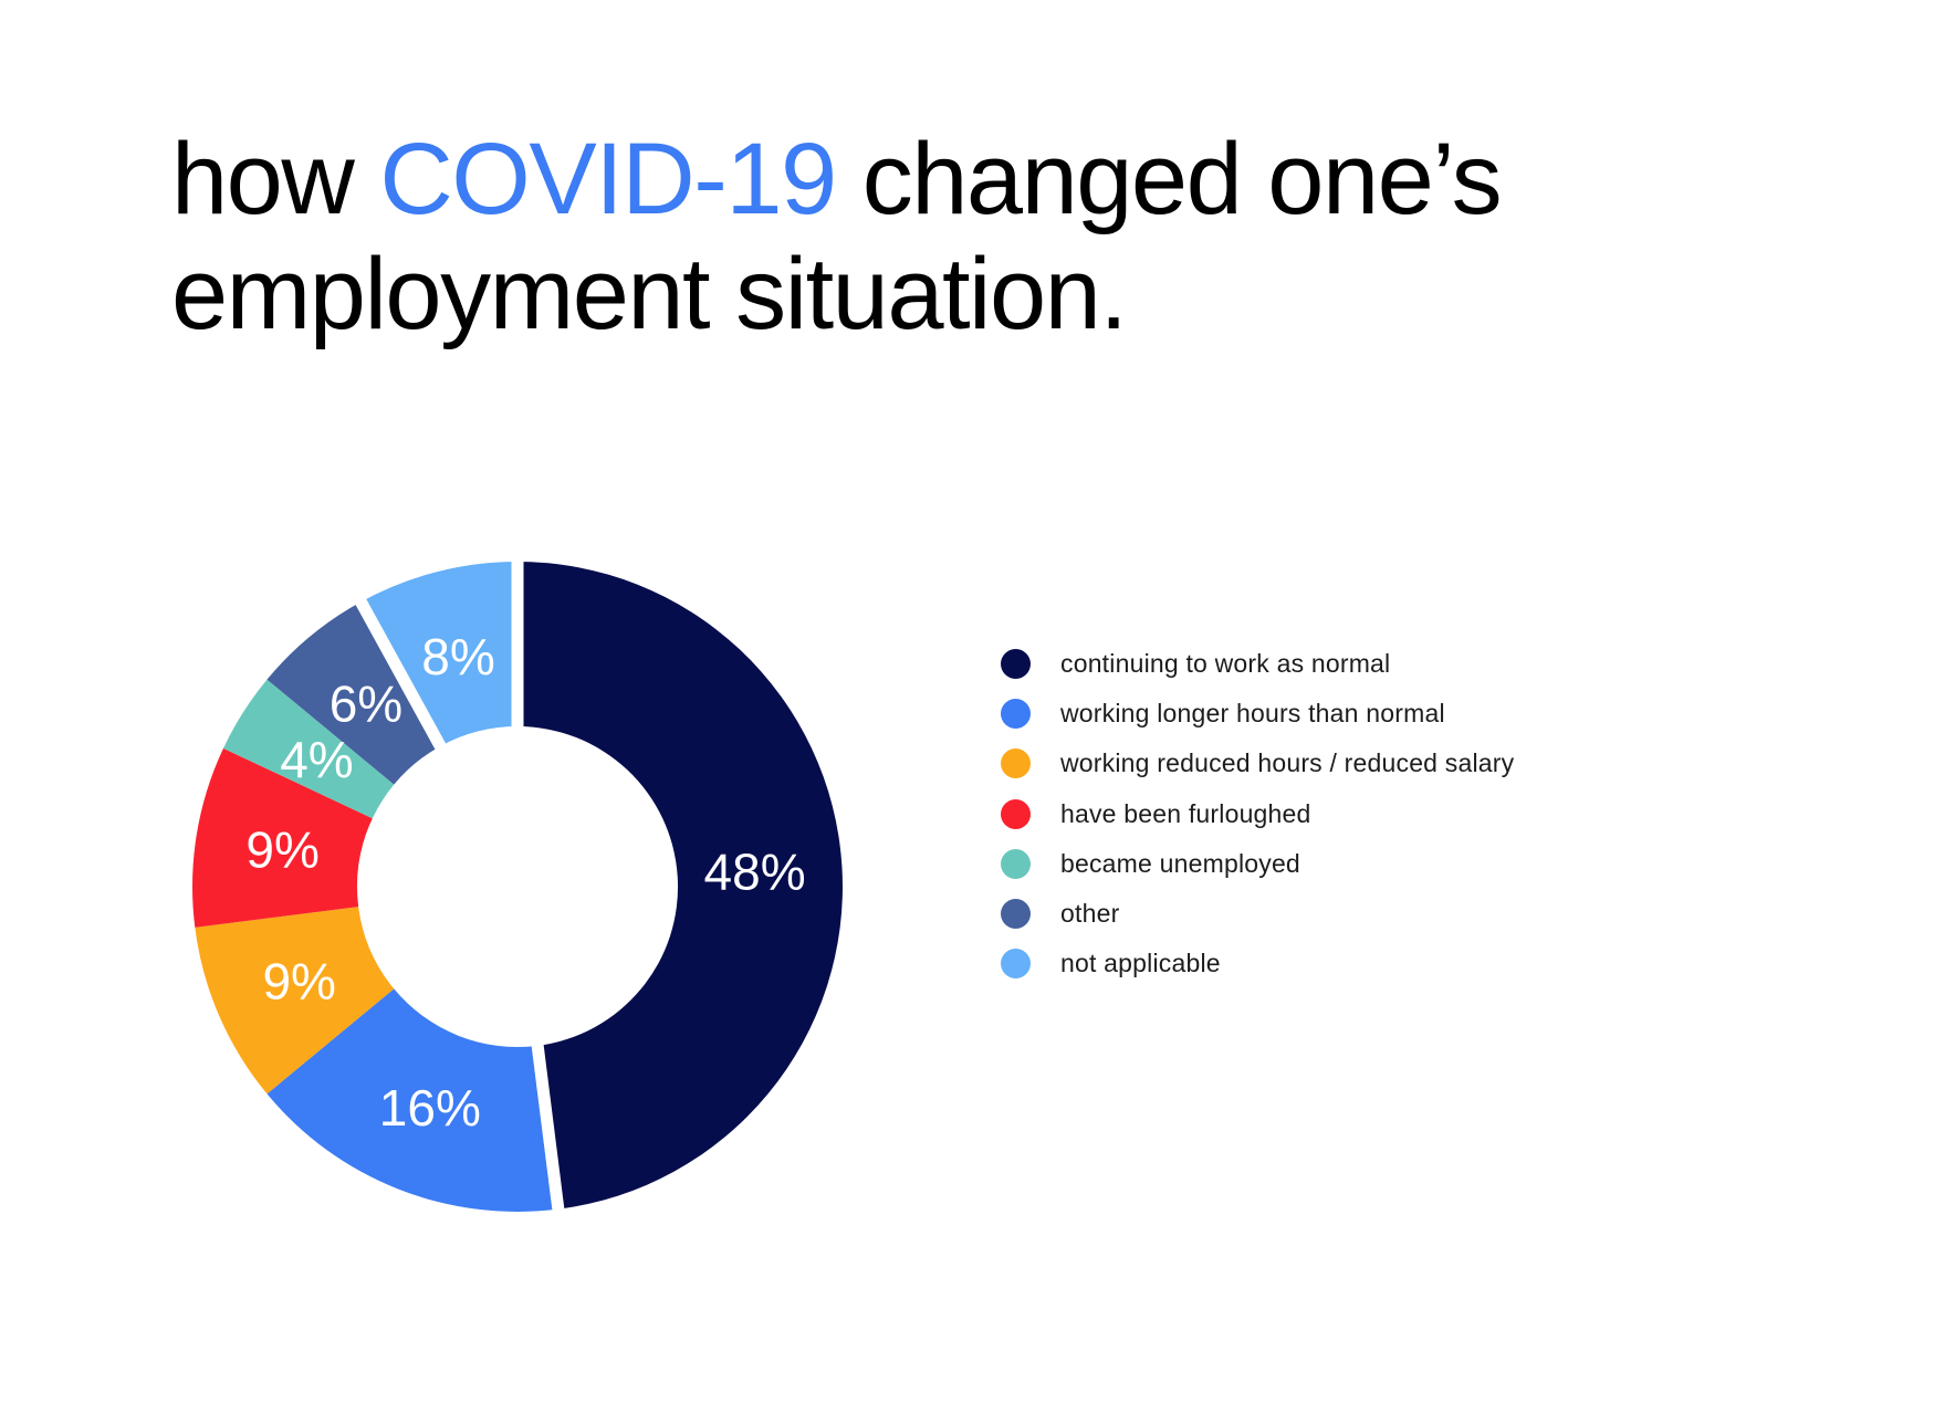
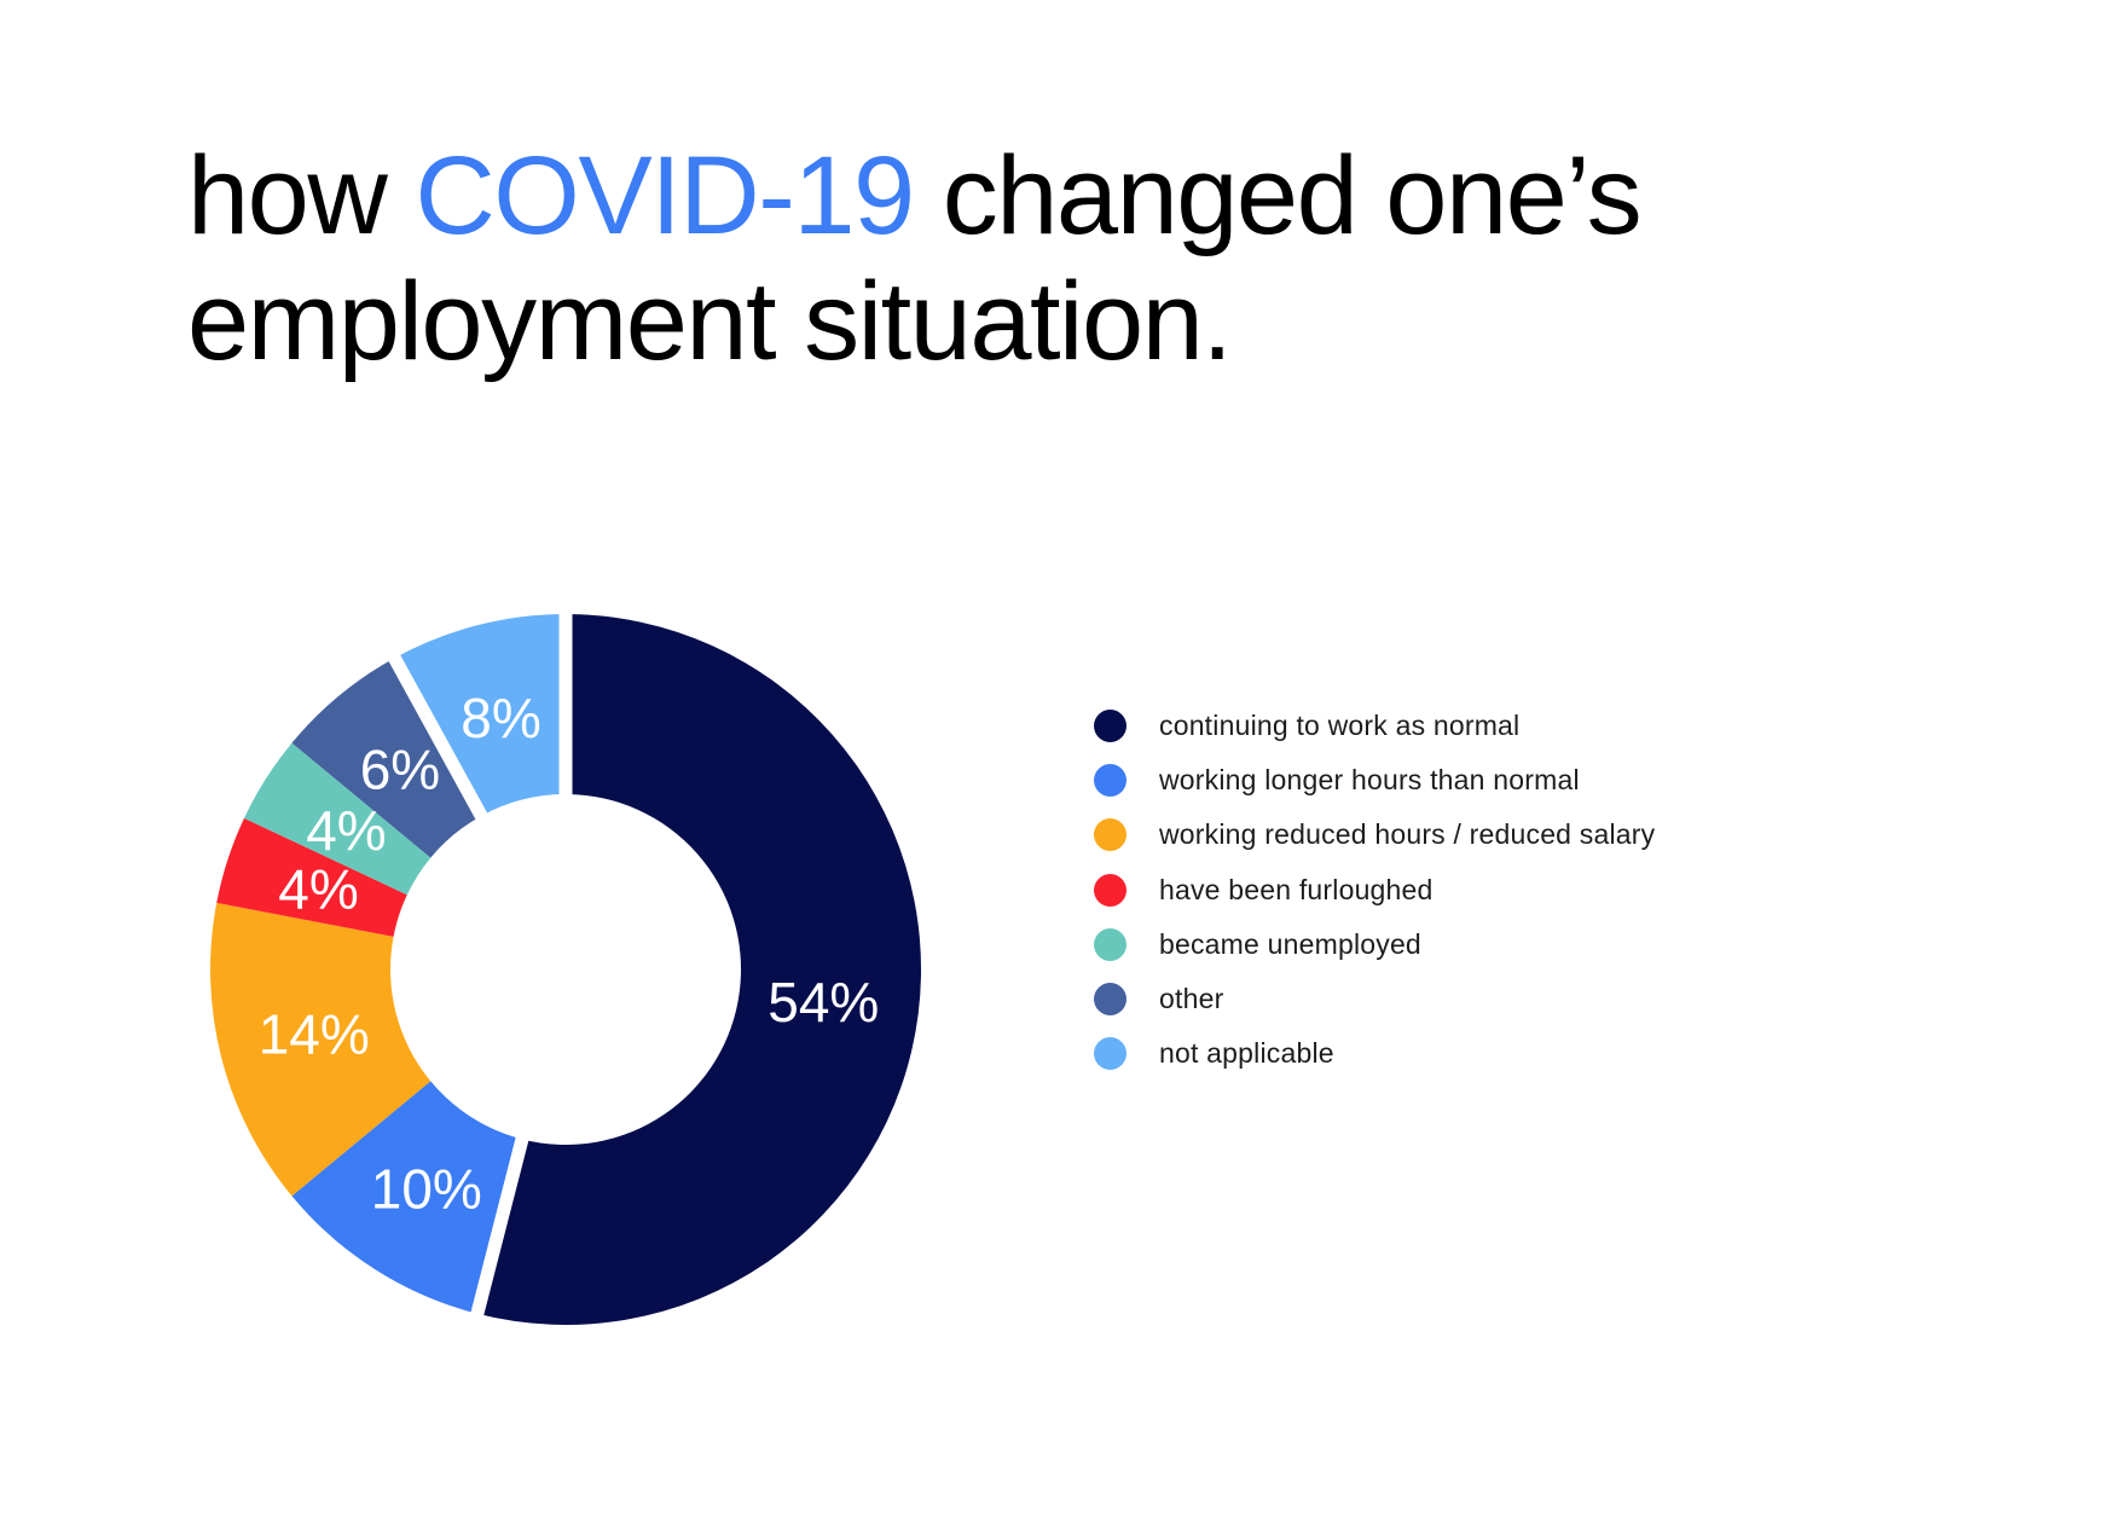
continuing to work as normal: 48% -> 54%
working longer hours than normal: 16% -> 10%
working reduced hours / reduced salary: 9% -> 14%
have been furloughed: 9% -> 4%
